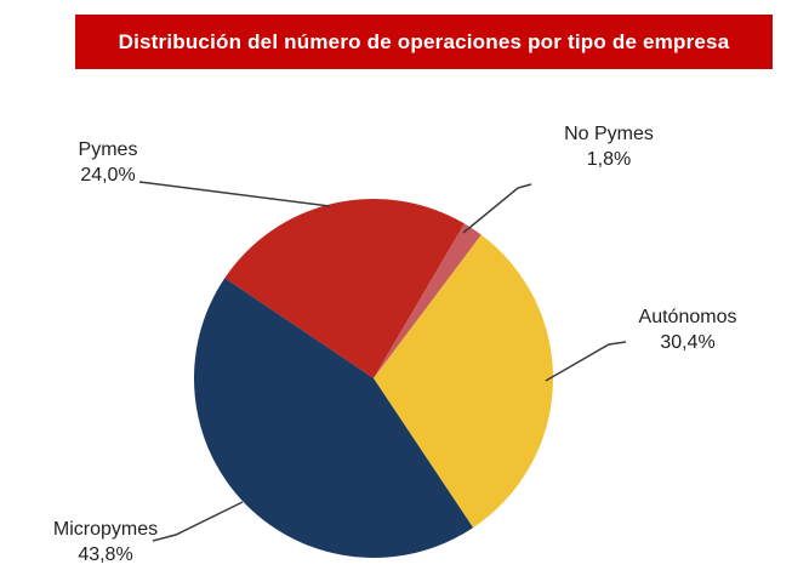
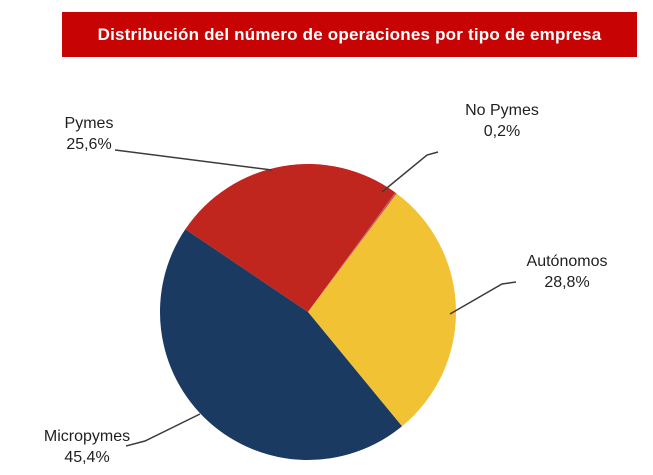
Pymes: 24,0% -> 25,6%
No Pymes: 1,8% -> 0,2%
Autónomos: 30,4% -> 28,8%
Micropymes: 43,8% -> 45,4%
